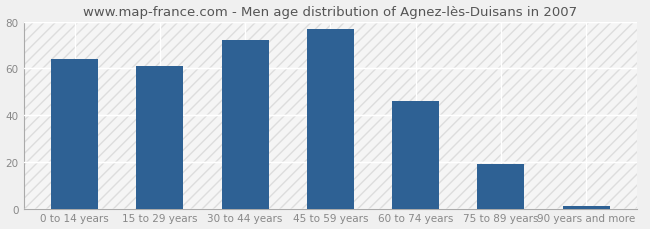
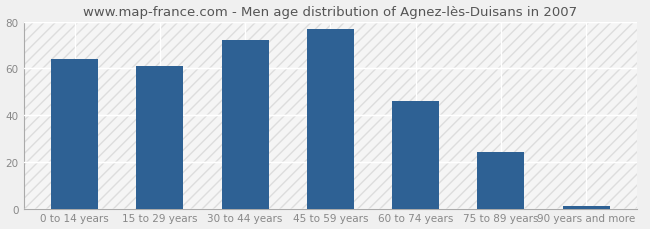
75 to 89 years: 19 -> 24
